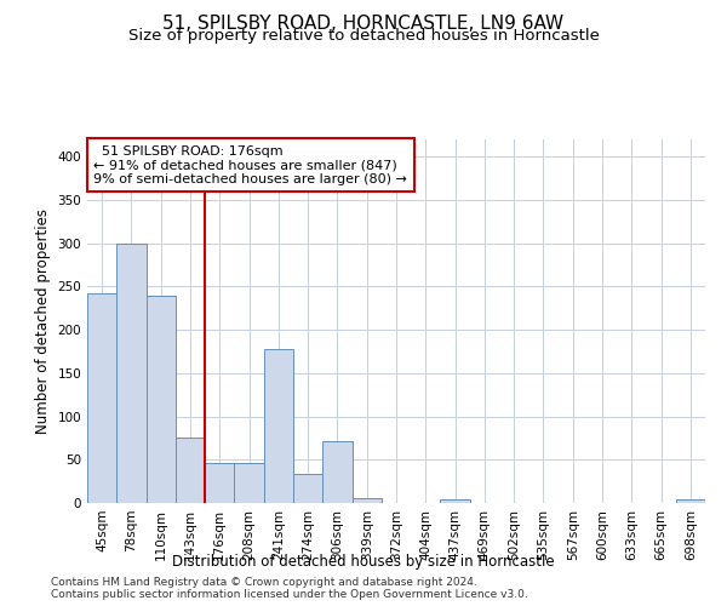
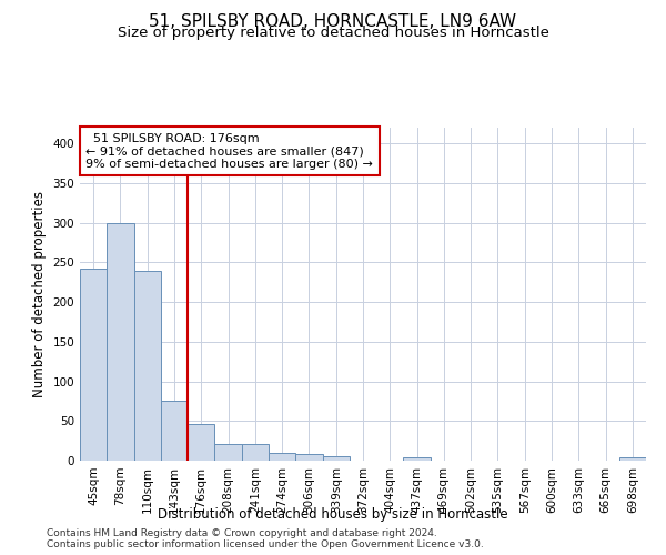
208sqm: 46 -> 21
241sqm: 178 -> 21
274sqm: 34 -> 10
306sqm: 72 -> 8
